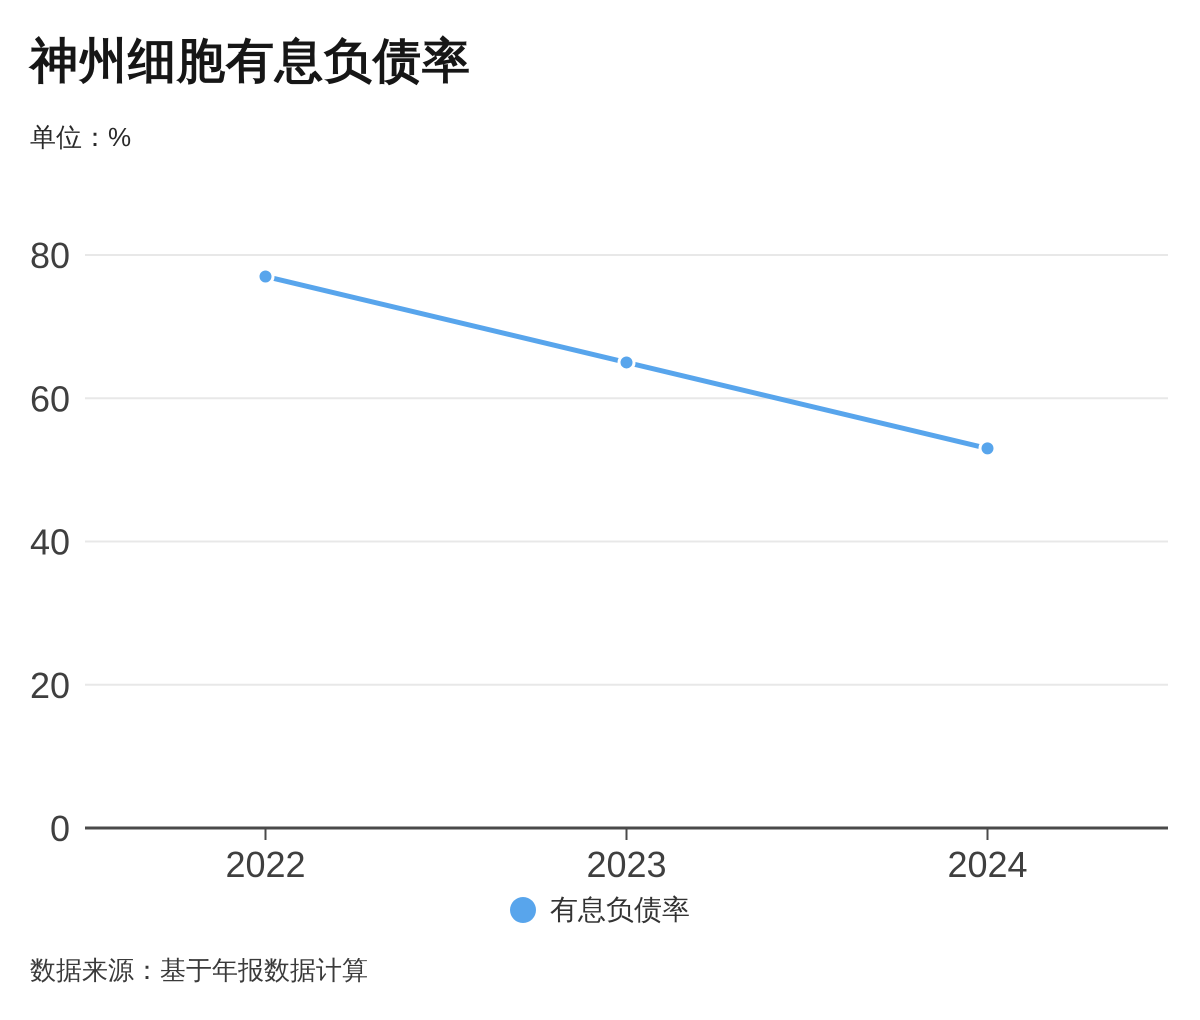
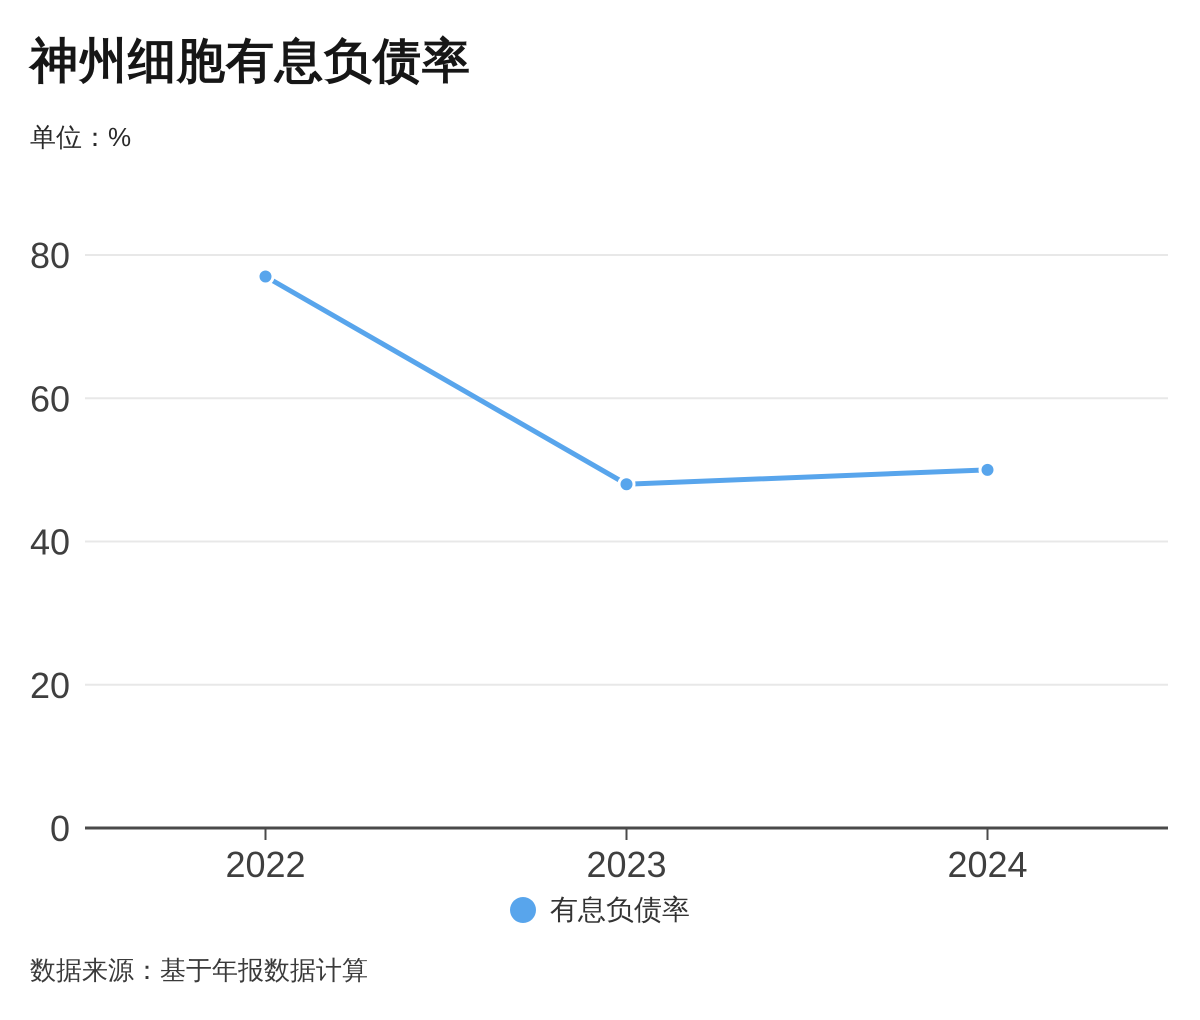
2023: 65 -> 48
2024: 53 -> 50
